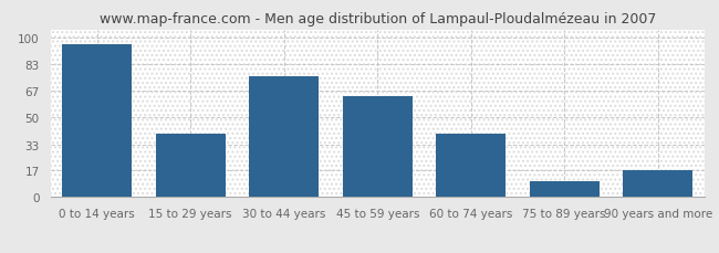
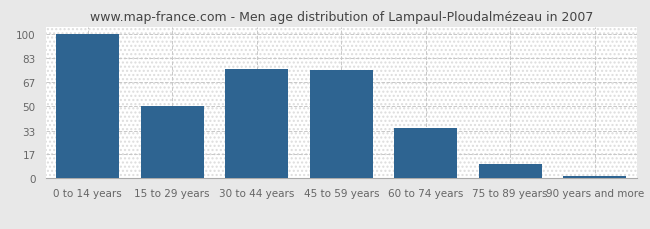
0 to 14 years: 96 -> 100
15 to 29 years: 40 -> 50
45 to 59 years: 63 -> 75
60 to 74 years: 40 -> 35
90 years and more: 17 -> 2
